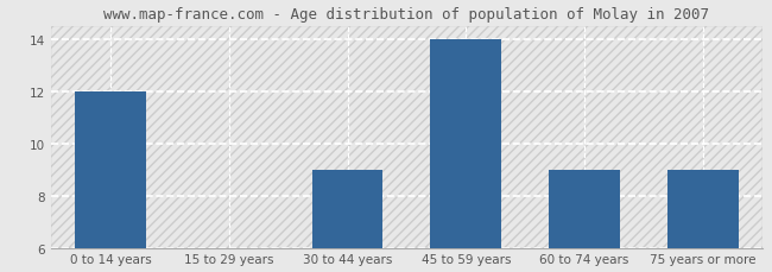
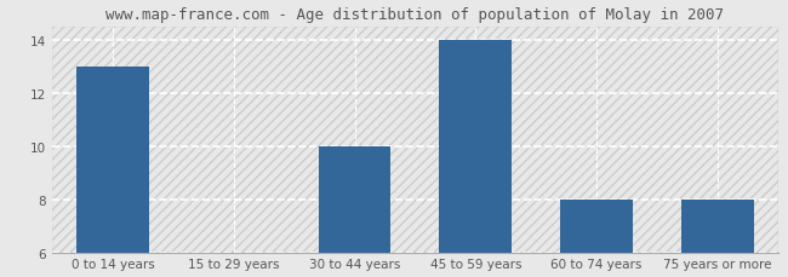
0 to 14 years: 12 -> 13
30 to 44 years: 9 -> 10
60 to 74 years: 9 -> 8
75 years or more: 9 -> 8
